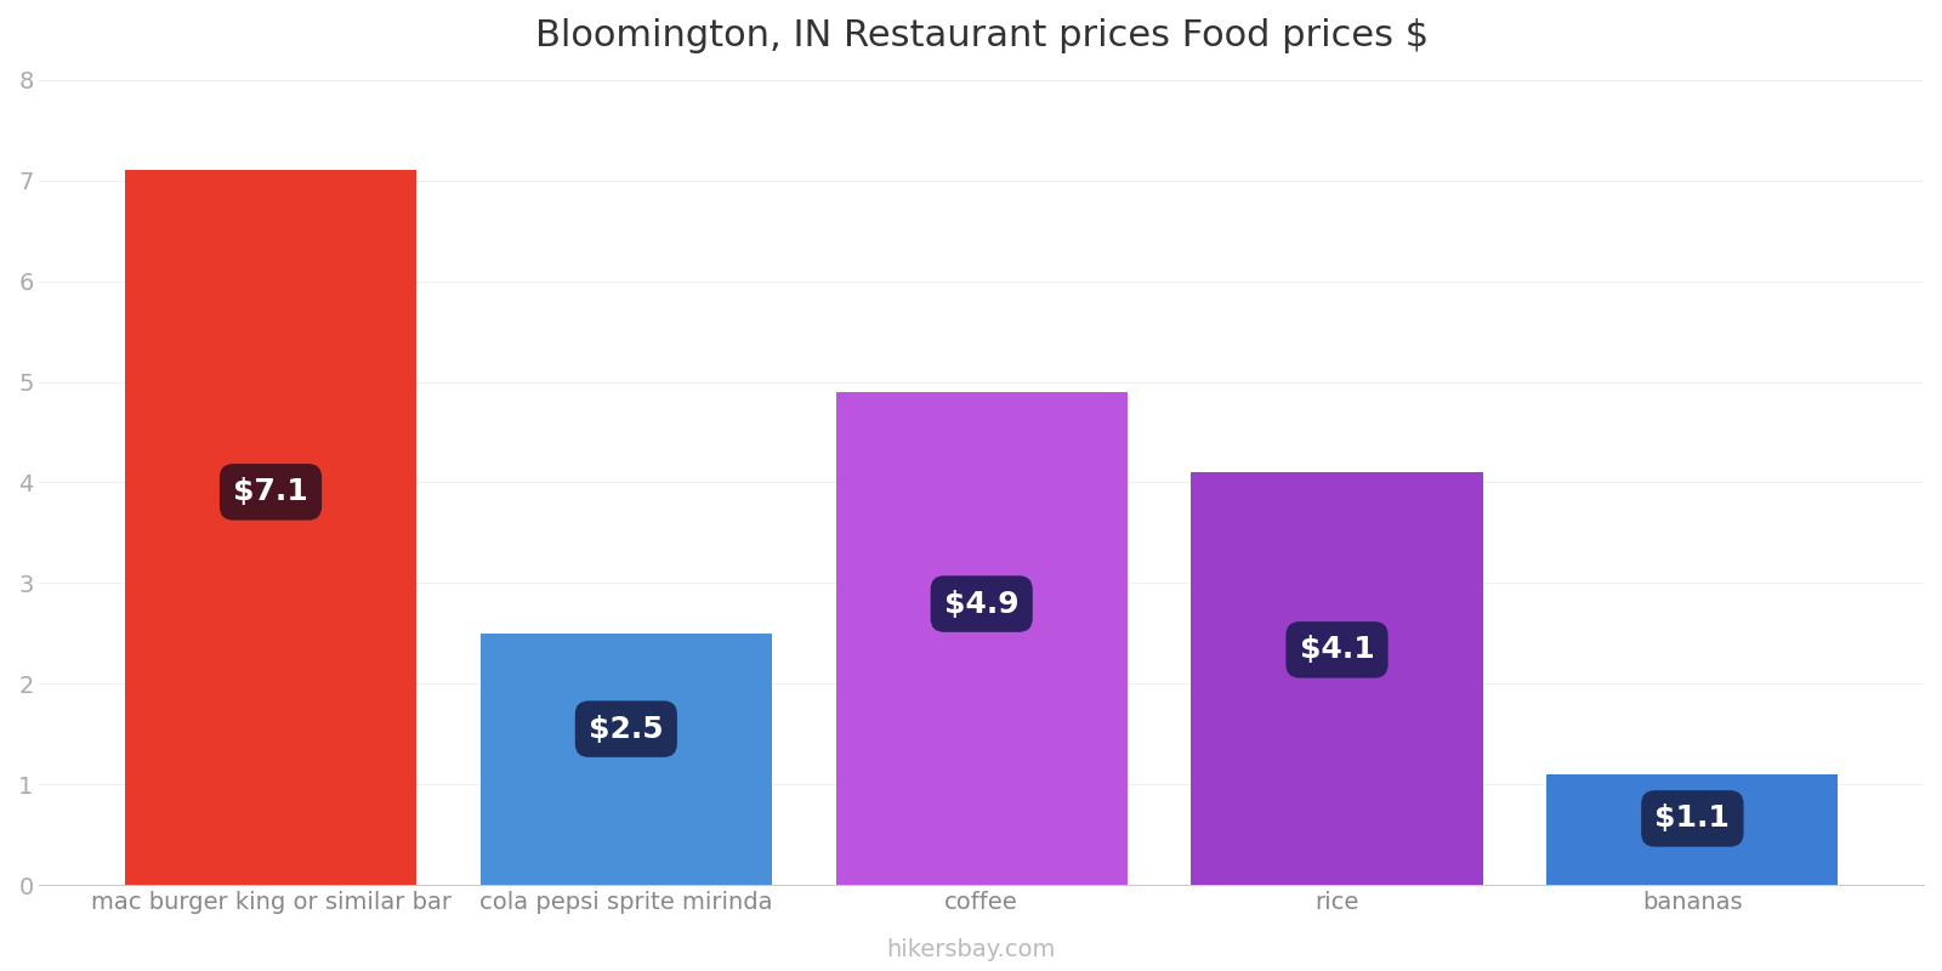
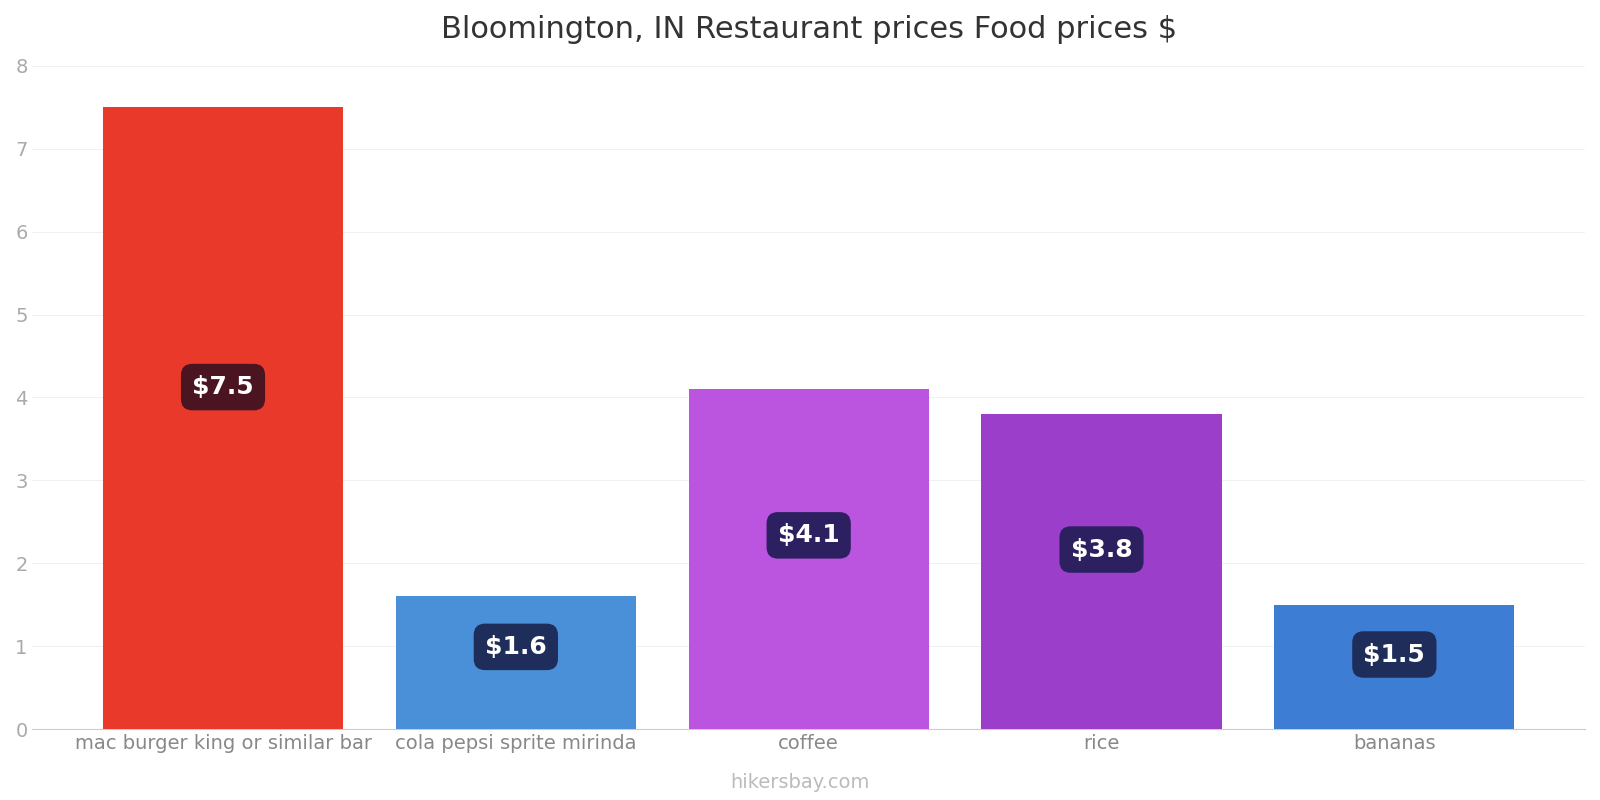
mac burger king or similar bar: $7.1 -> $7.5
cola pepsi sprite mirinda: $2.5 -> $1.6
coffee: $4.9 -> $4.1
rice: $4.1 -> $3.8
bananas: $1.1 -> $1.5
